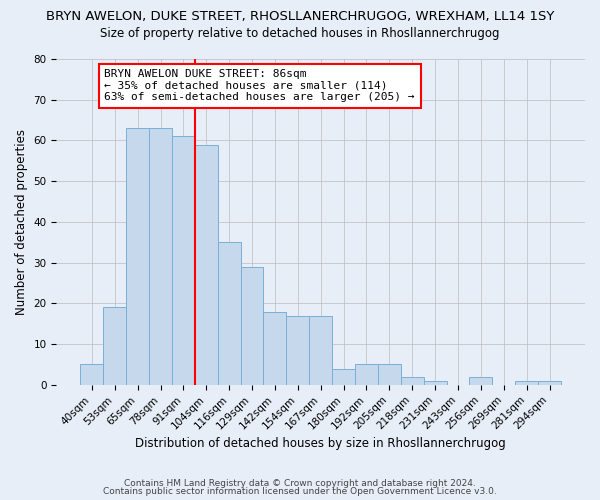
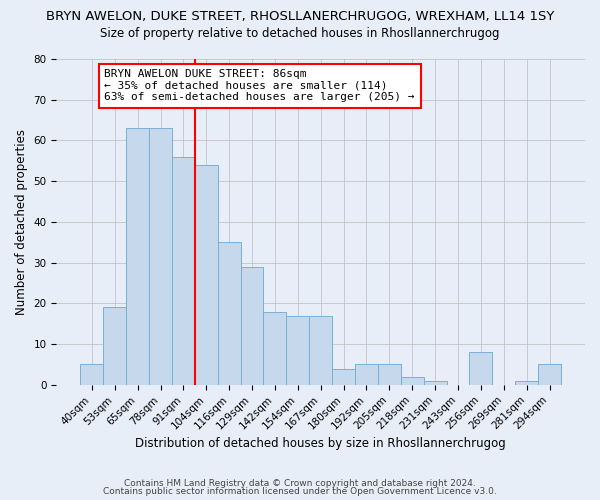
91sqm: 61 -> 56
104sqm: 59 -> 54
256sqm: 2 -> 8
294sqm: 1 -> 5
